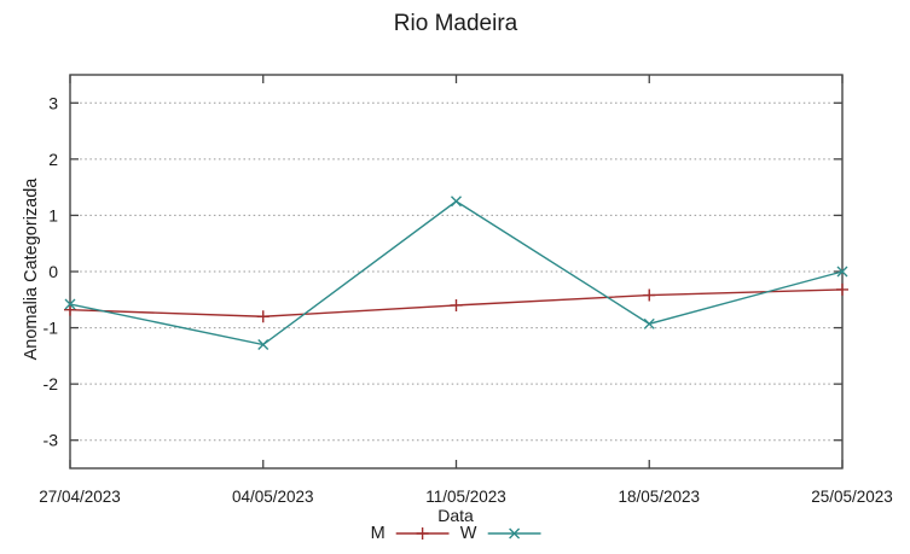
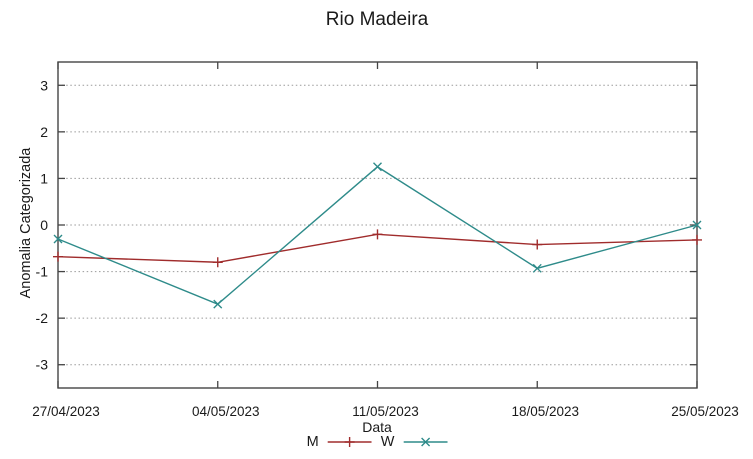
W/27/04/2023: -0.6 -> -0.3
W/04/05/2023: -1.3 -> -1.7
M/11/05/2023: -0.6 -> -0.2
